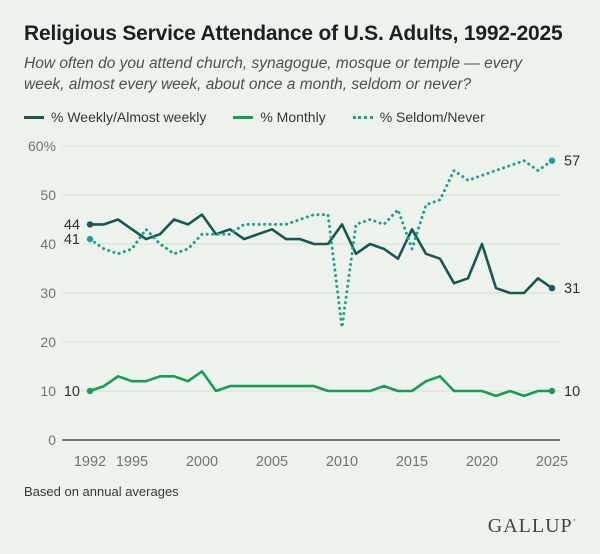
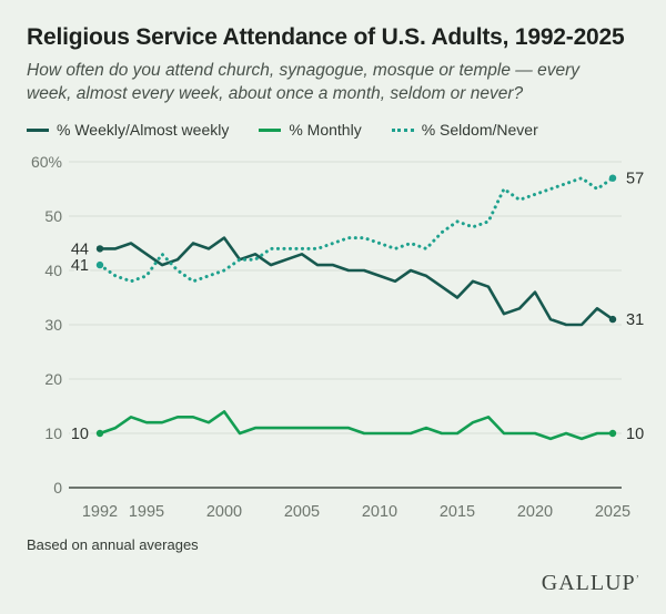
% Seldom/Never/2000: 42% -> 40%
% Weekly/Almost weekly/2010: 44% -> 39%
% Seldom/Never/2010: 23% -> 45%
% Weekly/Almost weekly/2015: 43% -> 35%
% Seldom/Never/2015: 39% -> 49%
% Weekly/Almost weekly/2020: 40% -> 36%
